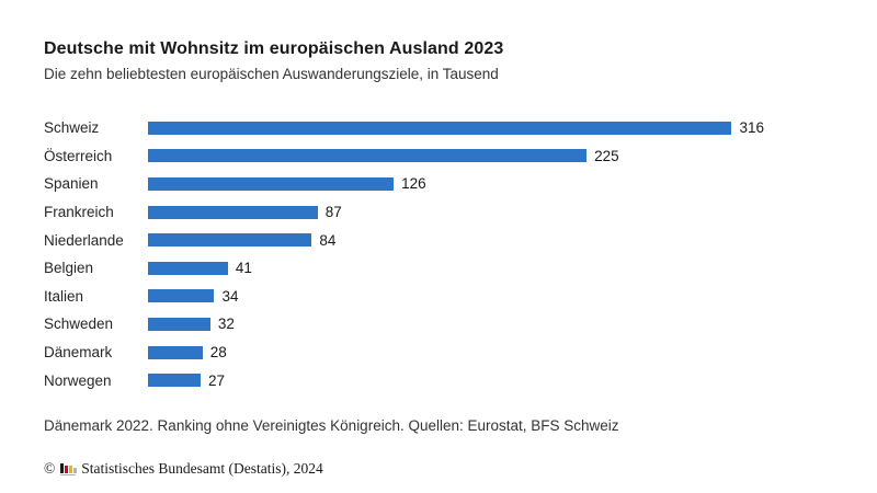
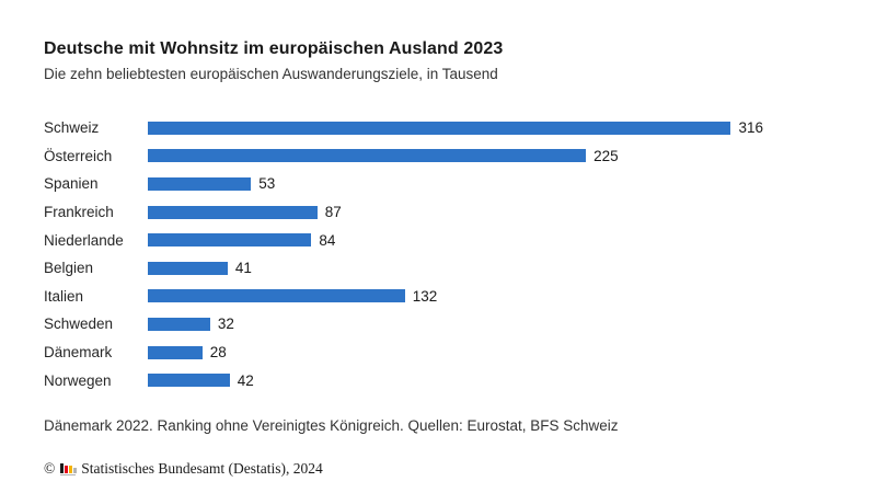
Spanien: 126 -> 53
Italien: 34 -> 132
Norwegen: 27 -> 42
